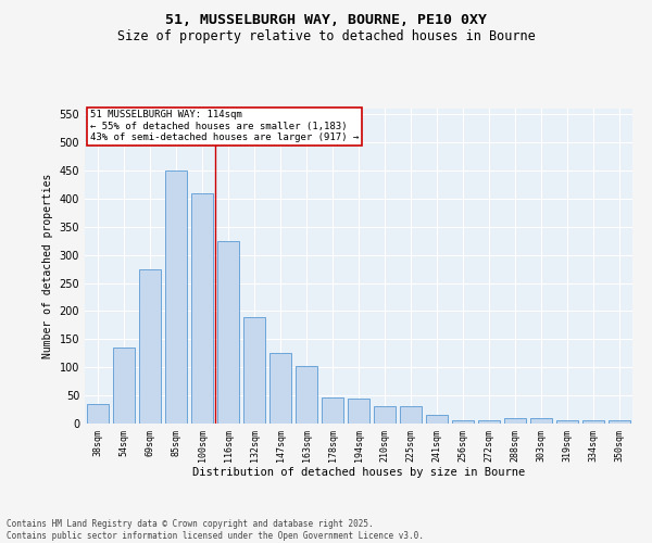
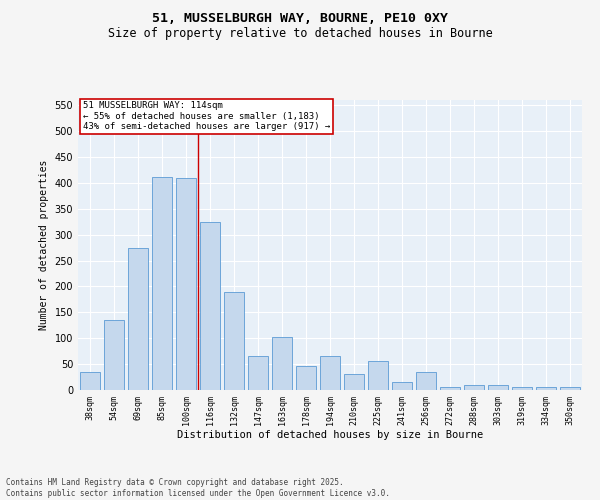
85sqm: 450 -> 412
147sqm: 125 -> 66
194sqm: 45 -> 66
225sqm: 30 -> 56
256sqm: 5 -> 34
